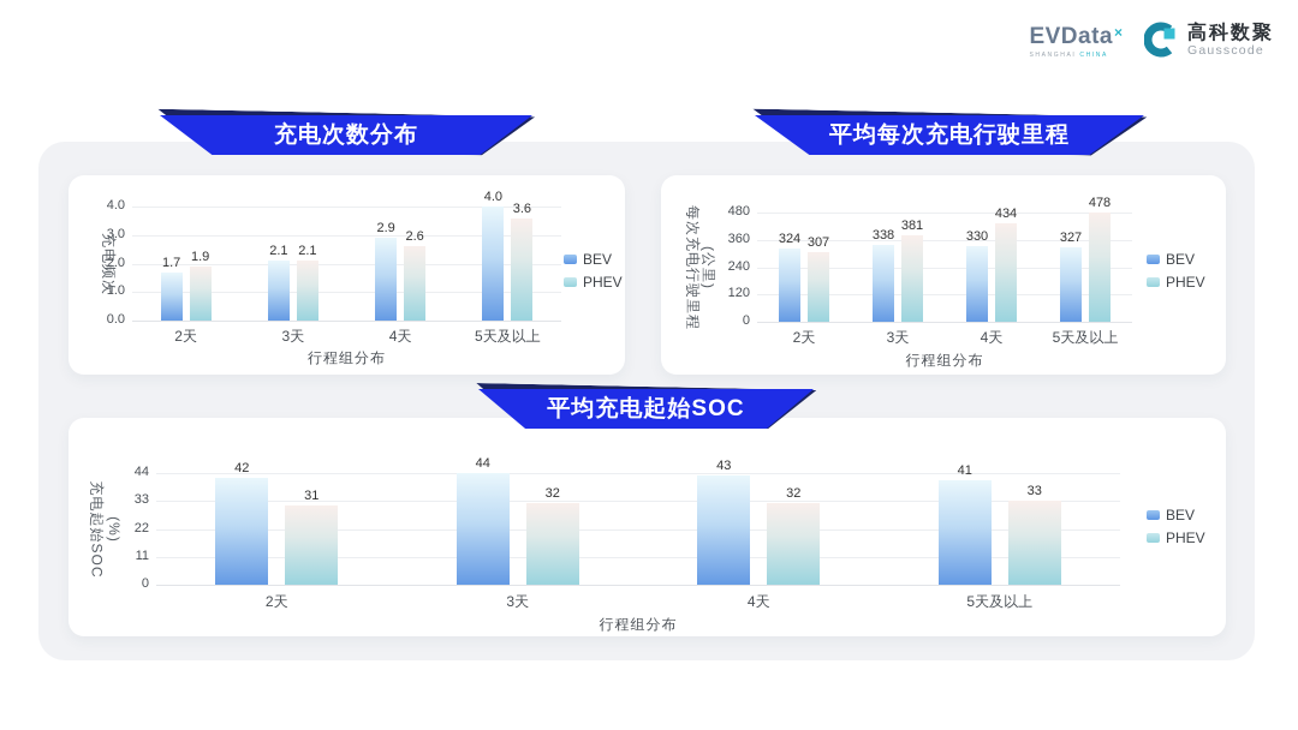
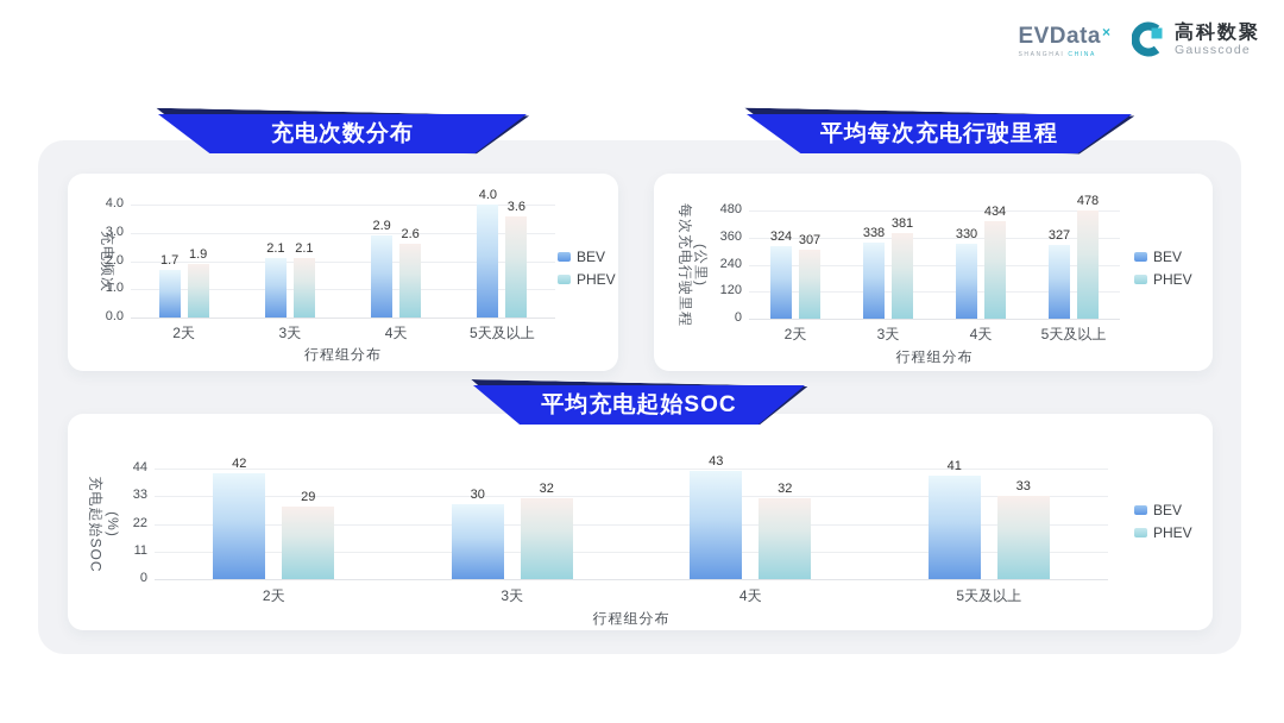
平均充电起始SOC/PHEV/2天: 31 -> 29
平均充电起始SOC/BEV/3天: 44 -> 30
